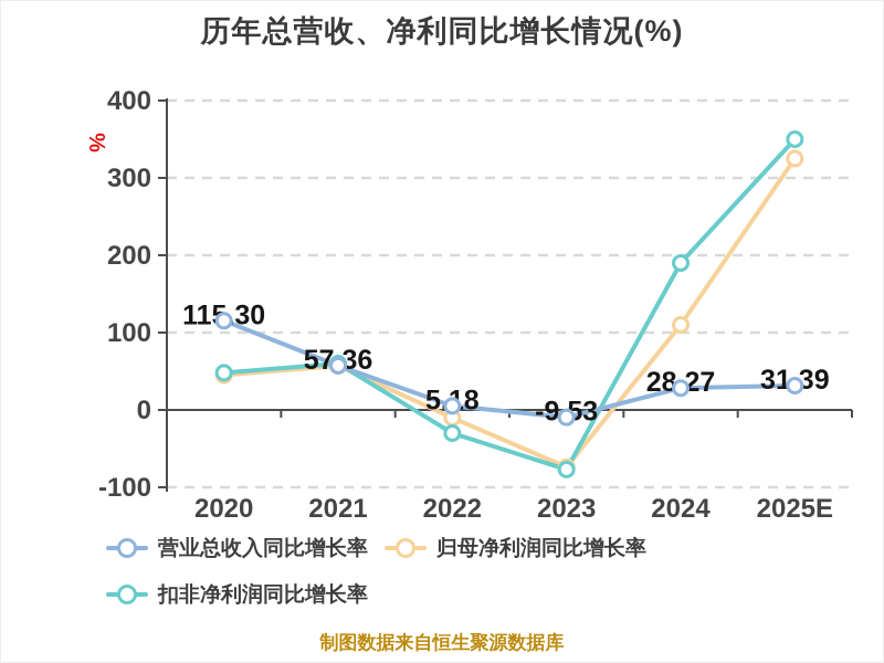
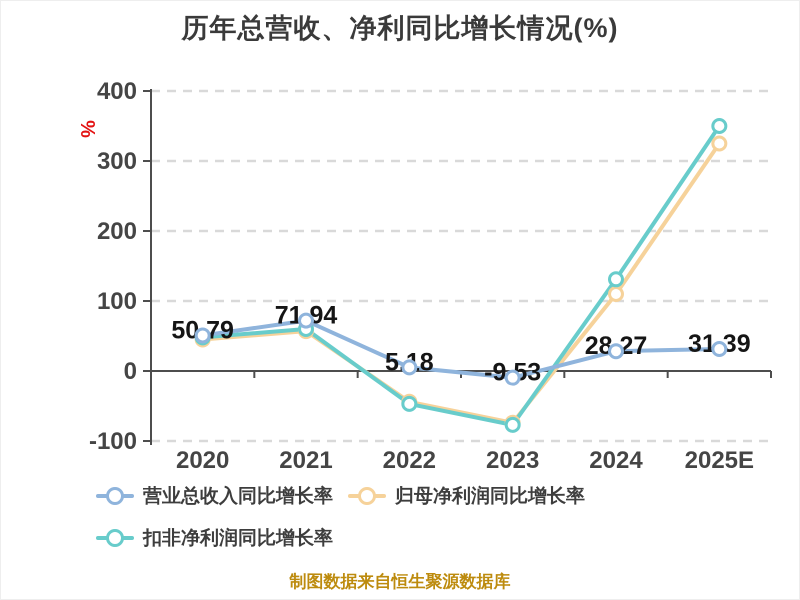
营业总收入同比增长率/2020: 115.30 -> 50.79
营业总收入同比增长率/2021: 57.36 -> 71.94
归母净利润同比增长率/2022: -10 -> -40
扣非净利润同比增长率/2022: -30 -> -50
扣非净利润同比增长率/2024: 190 -> 130
